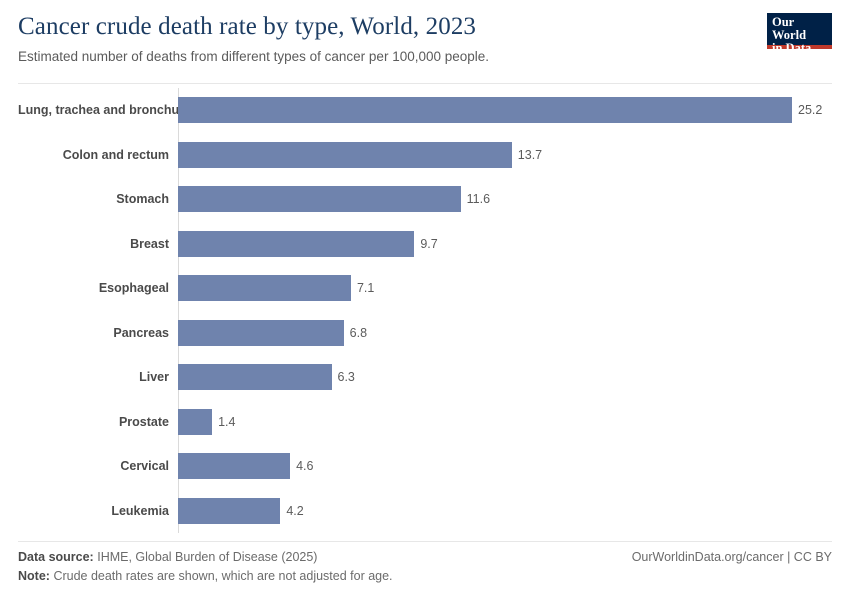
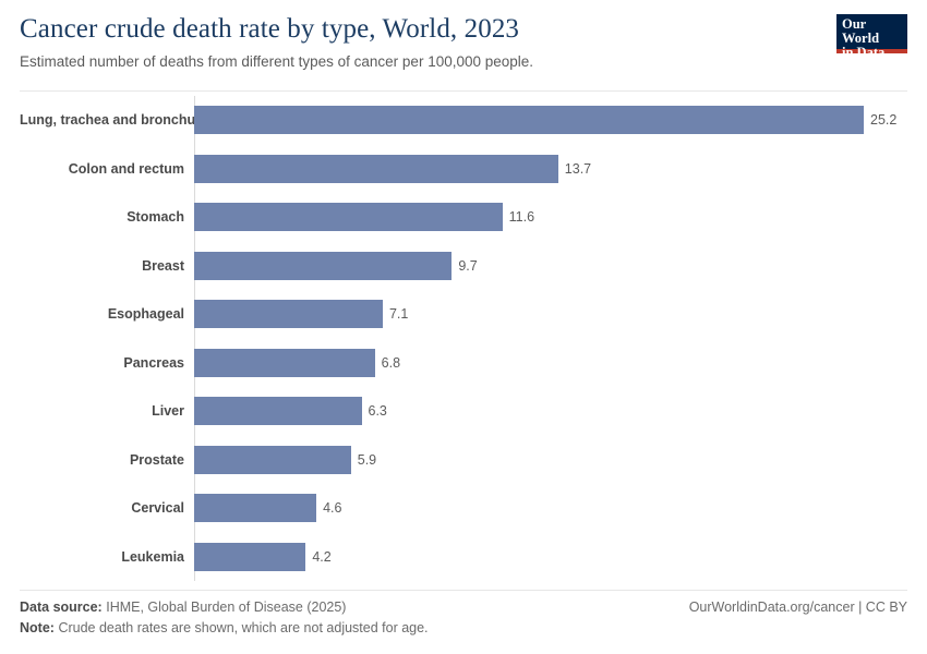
Prostate: 1.4 -> 5.9
